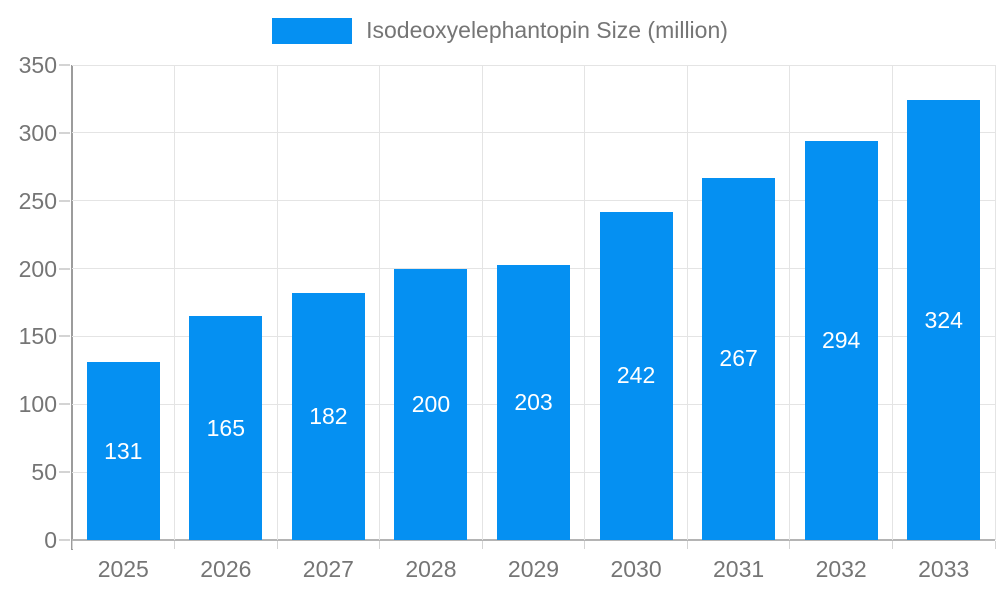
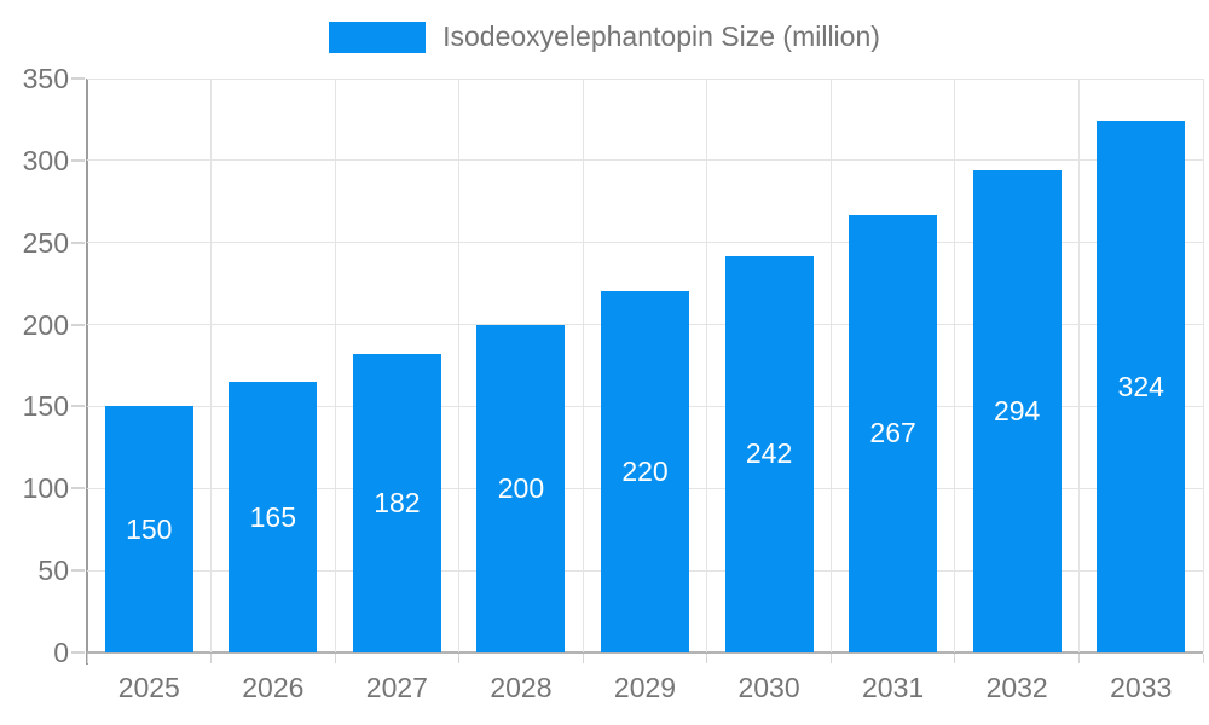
2025: 131 -> 150
2029: 203 -> 220
